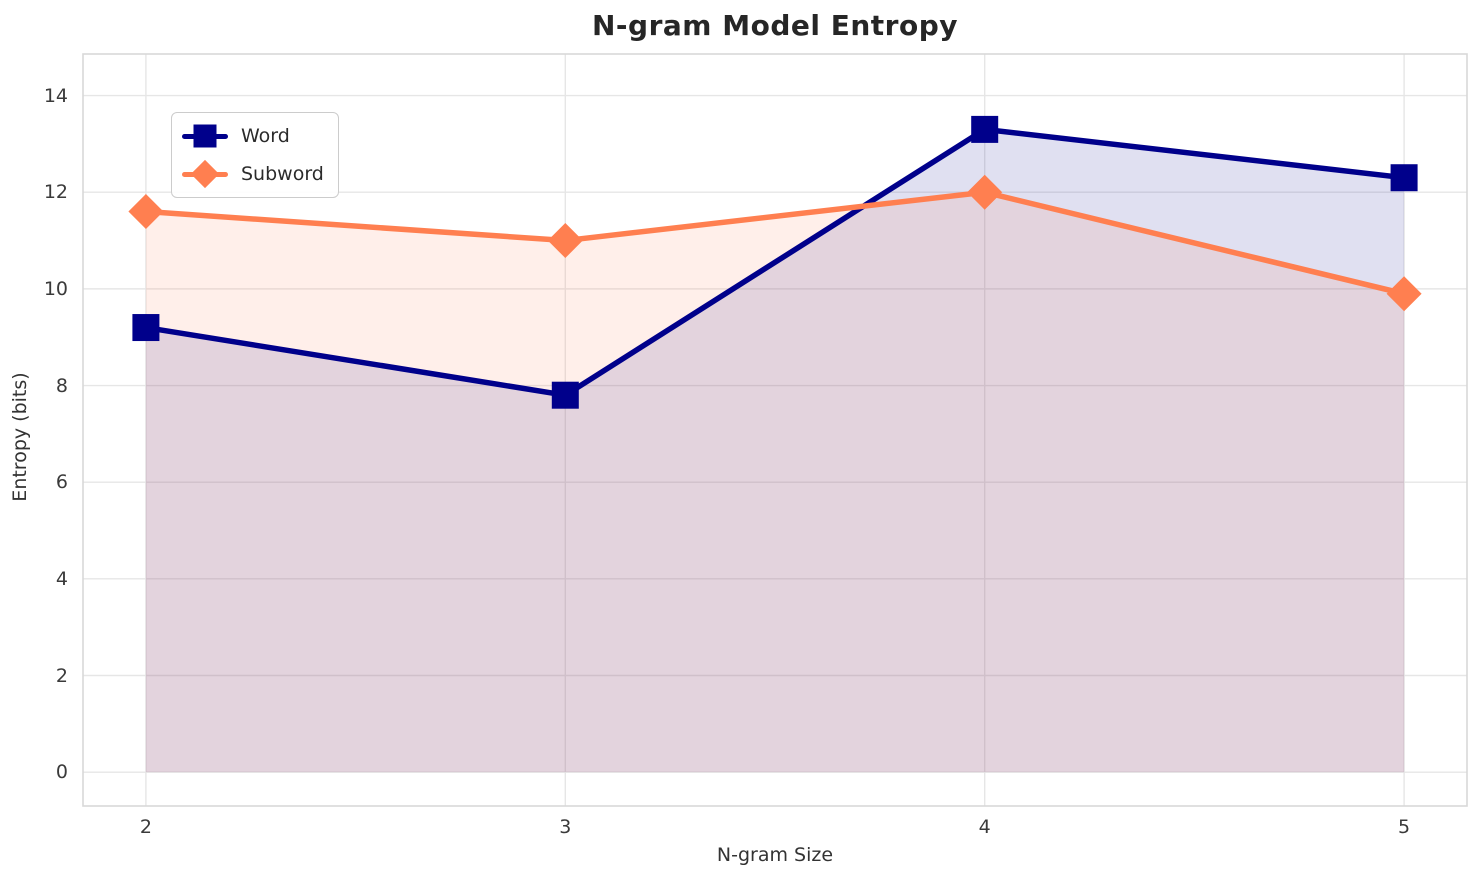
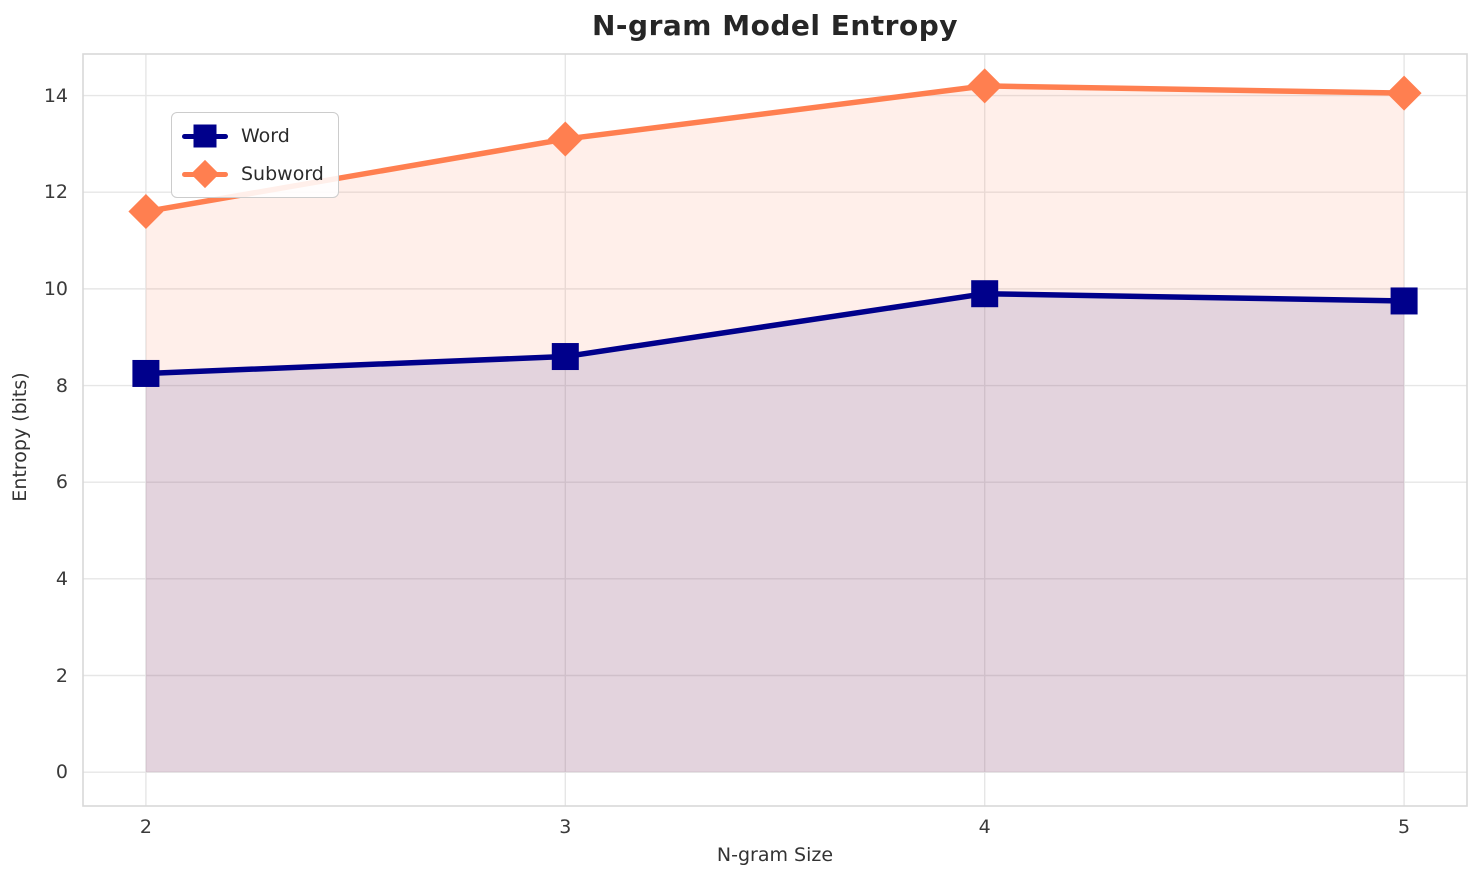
Word/2: 9.2 -> 8.2
Word/3: 7.8 -> 8.6
Subword/3: 11.0 -> 13.1
Word/4: 13.3 -> 9.9
Subword/4: 12.0 -> 14.2
Word/5: 12.3 -> 9.8
Subword/5: 9.9 -> 14.1
